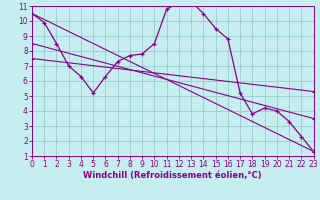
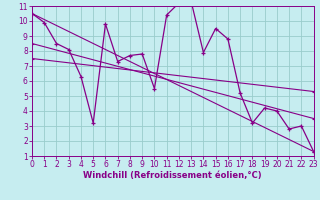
3: 7.0 -> 8.1
5: 5.2 -> 3.2
6: 6.3 -> 9.8
10: 8.5 -> 5.5
11: 10.8 -> 10.4
14: 10.5 -> 7.9
18: 3.8 -> 3.2
21: 3.3 -> 2.8
22: 2.3 -> 3.0
